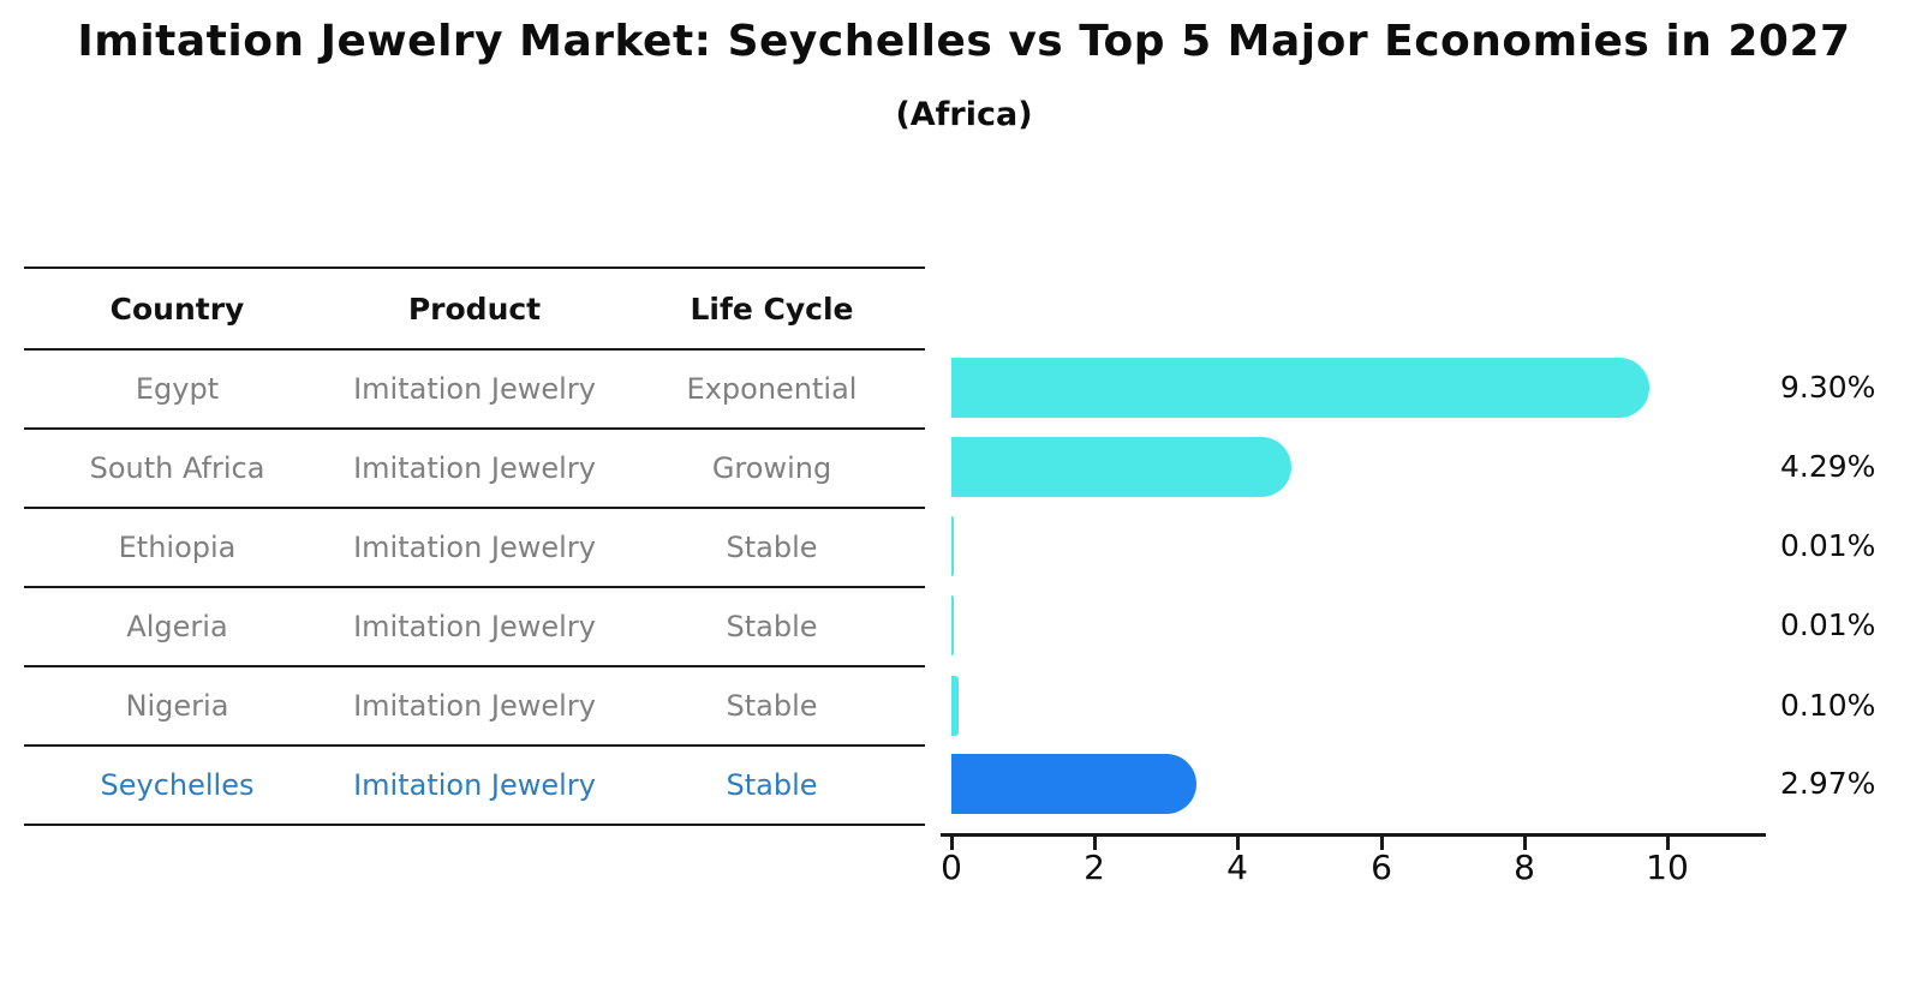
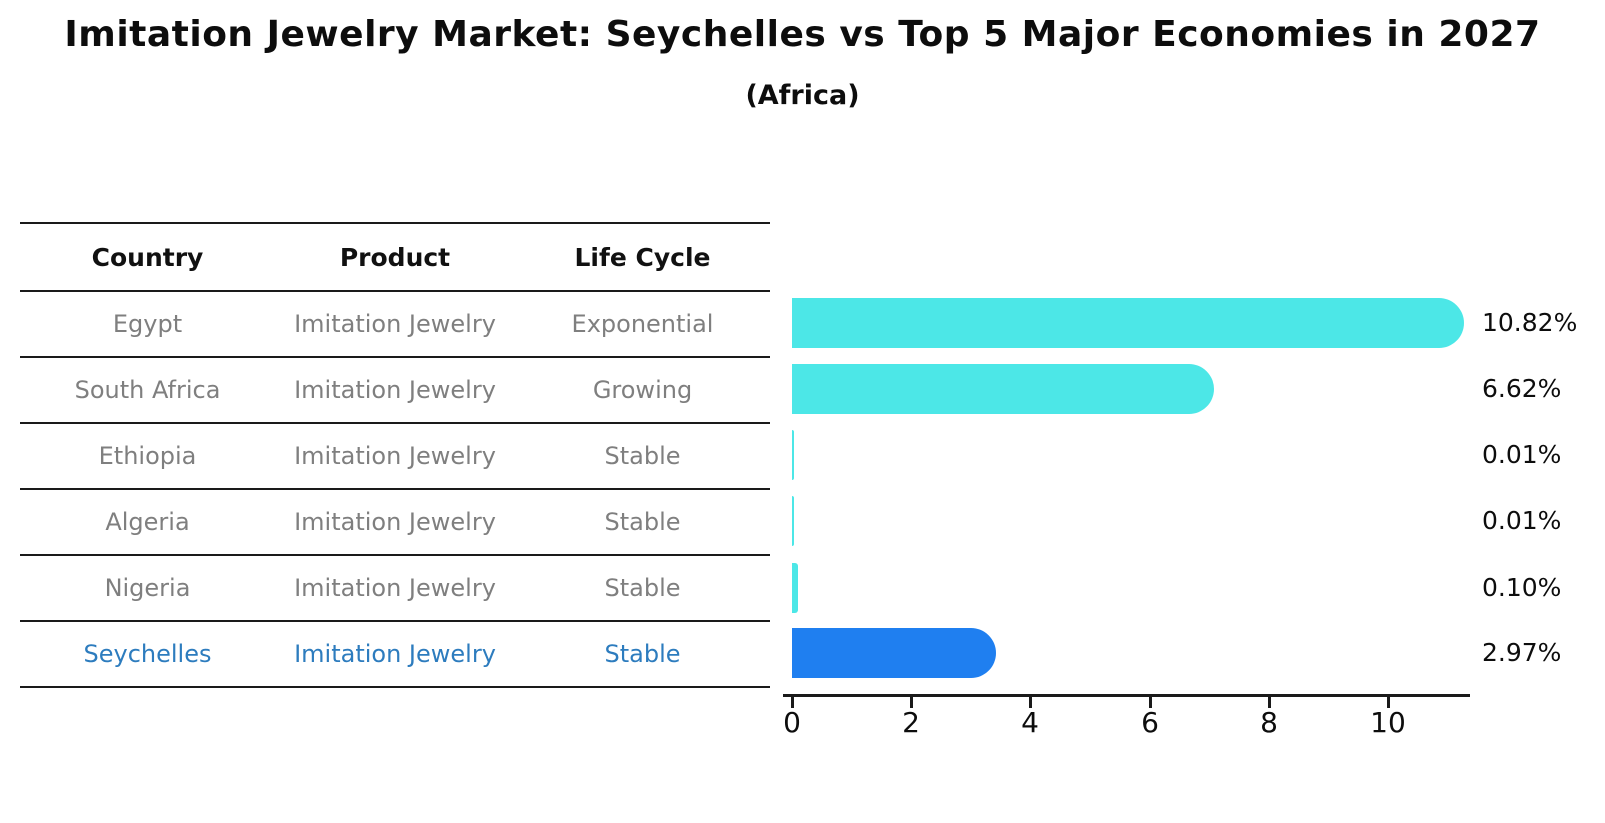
Egypt: 9.30% -> 10.82%
South Africa: 4.29% -> 6.62%
